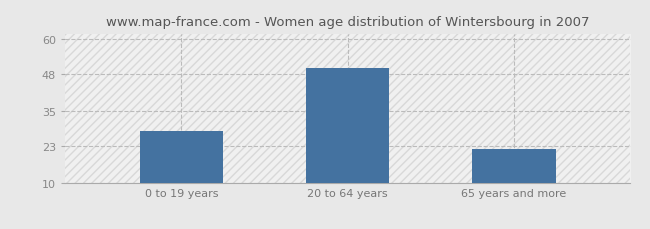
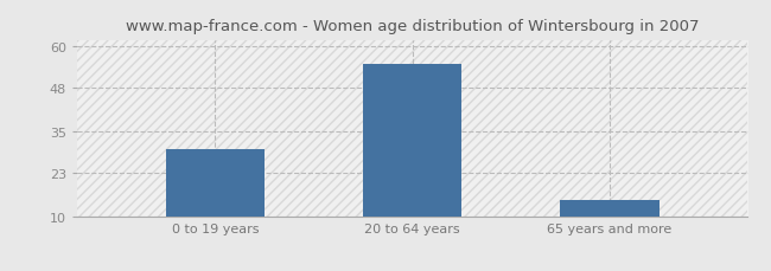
0 to 19 years: 28 -> 30
20 to 64 years: 50 -> 55
65 years and more: 22 -> 15
